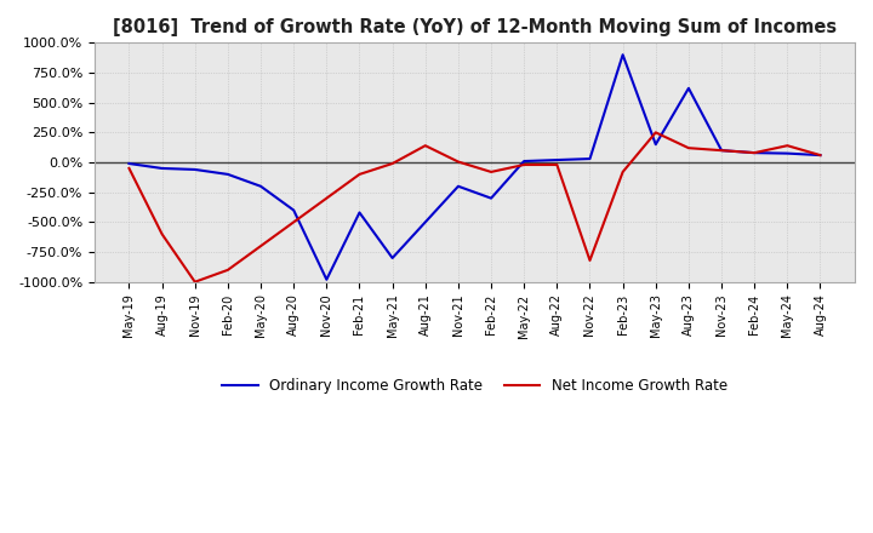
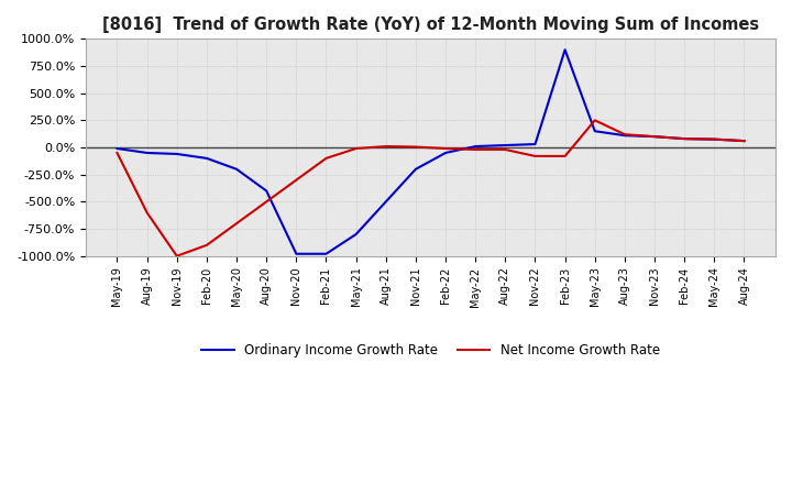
Ordinary Income Growth Rate/Feb-21: -420% -> -980%
Net Income Growth Rate/Aug-21: 140% -> 10%
Ordinary Income Growth Rate/Feb-22: -300% -> -50%
Net Income Growth Rate/Feb-22: -80% -> -10%
Net Income Growth Rate/Nov-22: -820% -> -80%
Ordinary Income Growth Rate/Aug-23: 620% -> 110%
Net Income Growth Rate/May-24: 140% -> 80%
